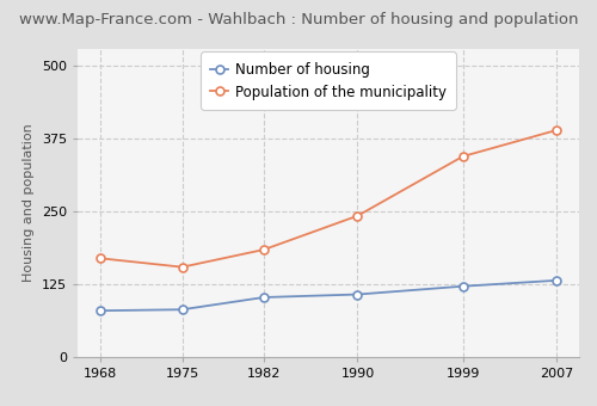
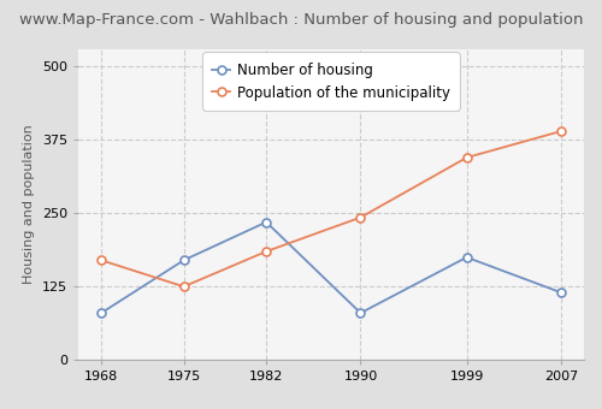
Number of housing/1975: 82 -> 170
Population of the municipality/1975: 155 -> 125
Number of housing/1982: 103 -> 235
Number of housing/1990: 108 -> 80
Number of housing/1999: 122 -> 175
Number of housing/2007: 132 -> 115
